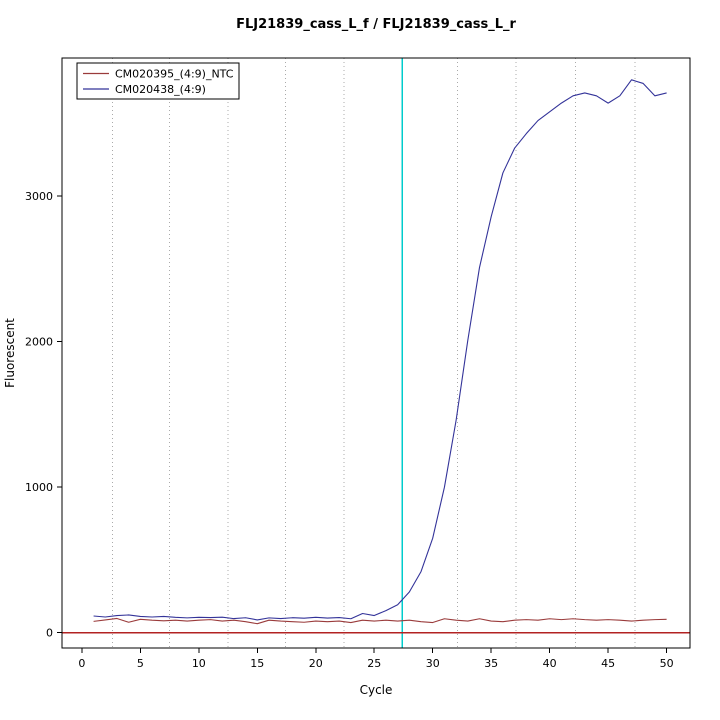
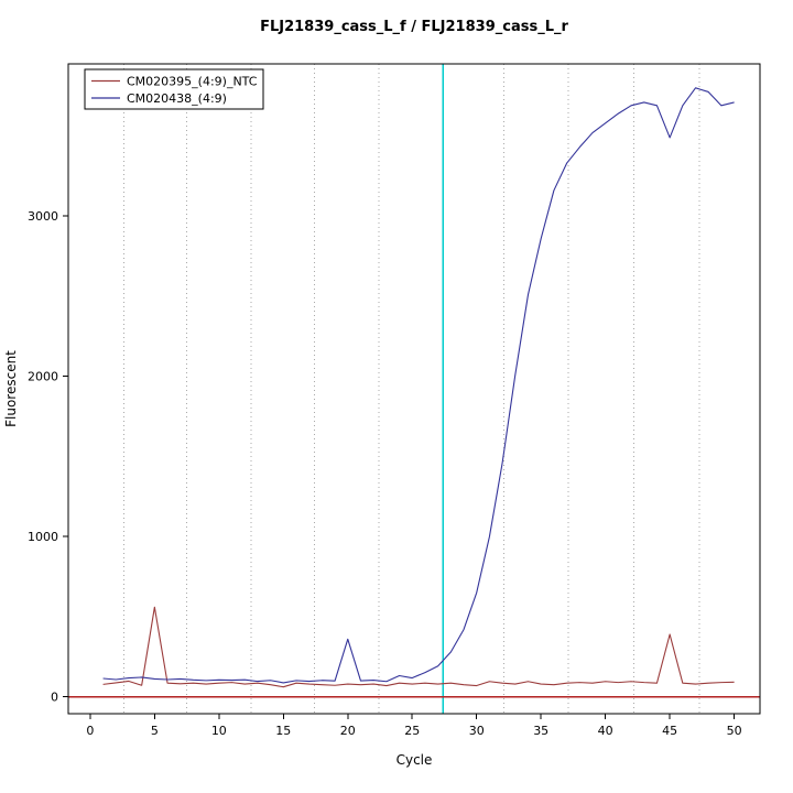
CM020395_(4:9)_NTC/5: 90 -> 560
CM020438_(4:9)/20: 110 -> 360
CM020395_(4:9)_NTC/45: 90 -> 390
CM020438_(4:9)/45: 3640 -> 3490
